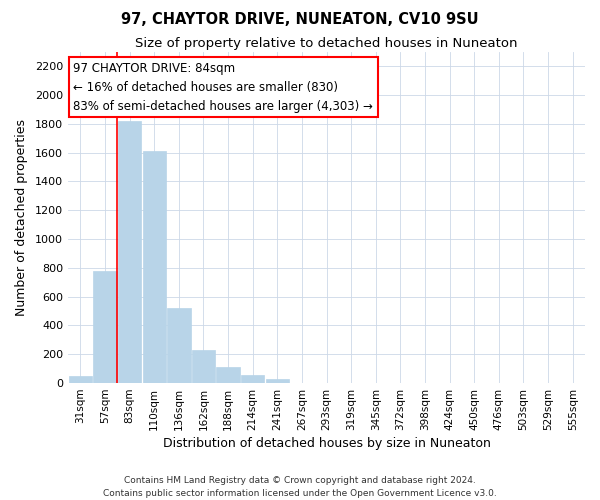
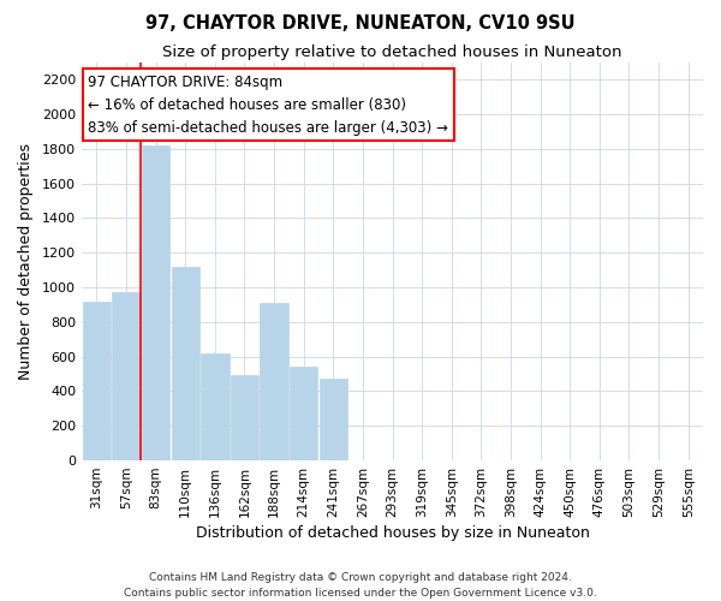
31sqm: 50 -> 920
57sqm: 780 -> 970
110sqm: 1610 -> 1120
136sqm: 520 -> 620
162sqm: 230 -> 490
188sqm: 110 -> 910
214sqm: 60 -> 540
241sqm: 20 -> 470
